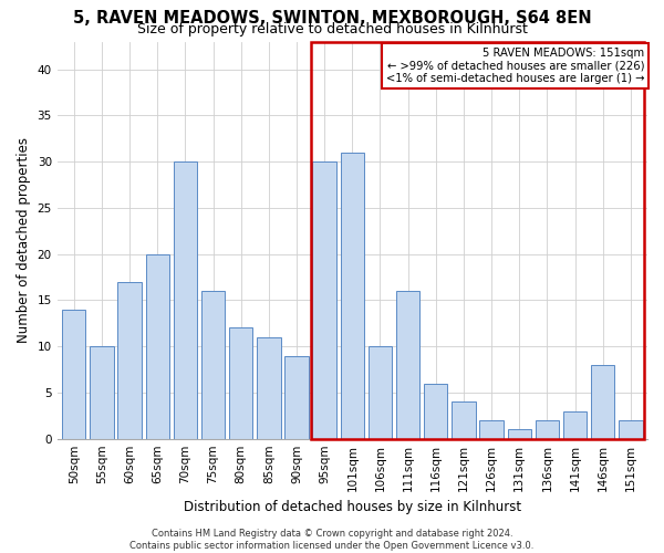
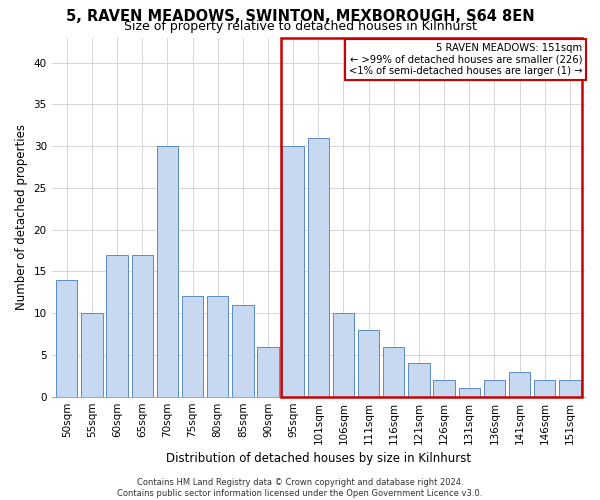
65sqm: 20 -> 17
75sqm: 16 -> 12
90sqm: 9 -> 6
111sqm: 16 -> 8
146sqm: 8 -> 2
